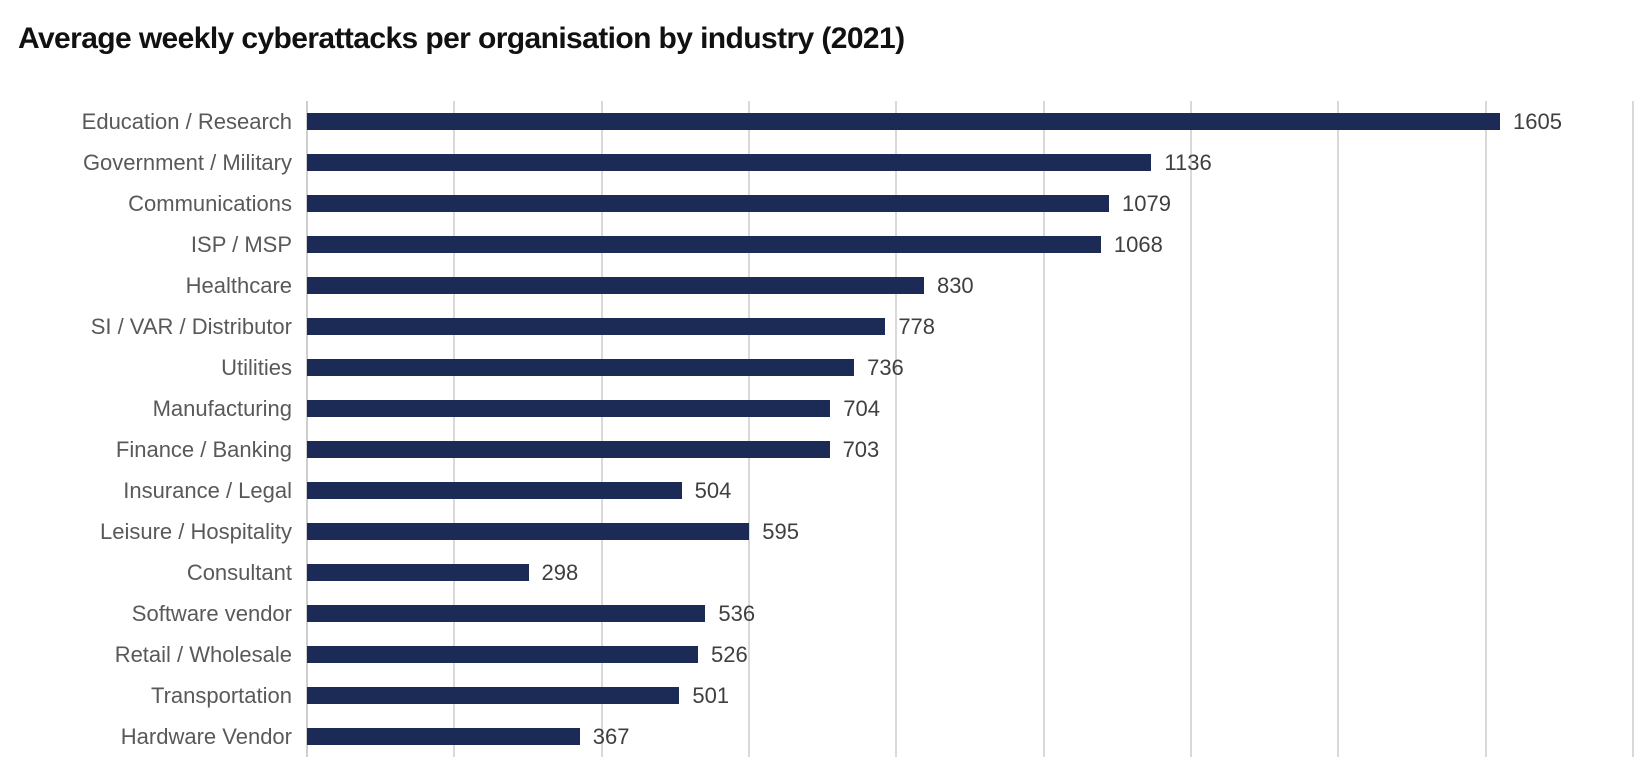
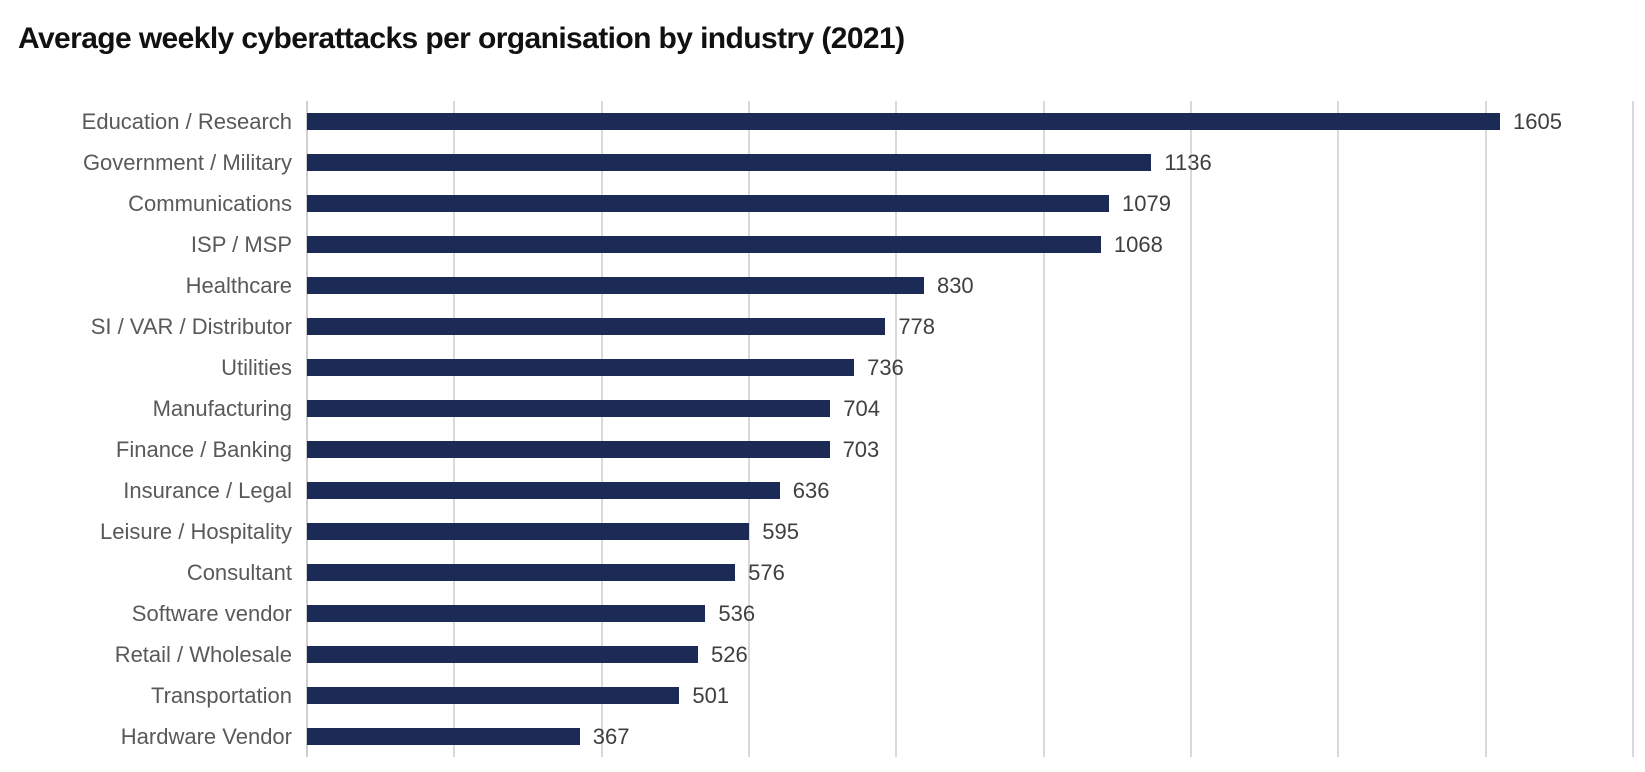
Insurance / Legal: 504 -> 636
Consultant: 298 -> 576
